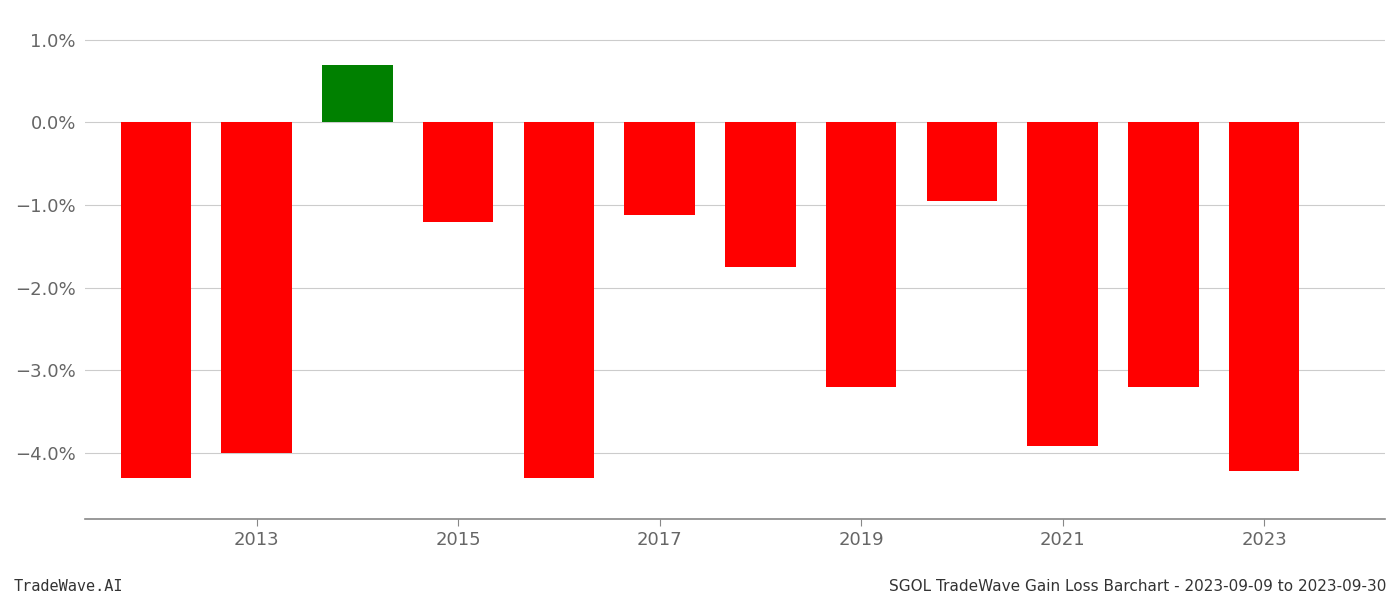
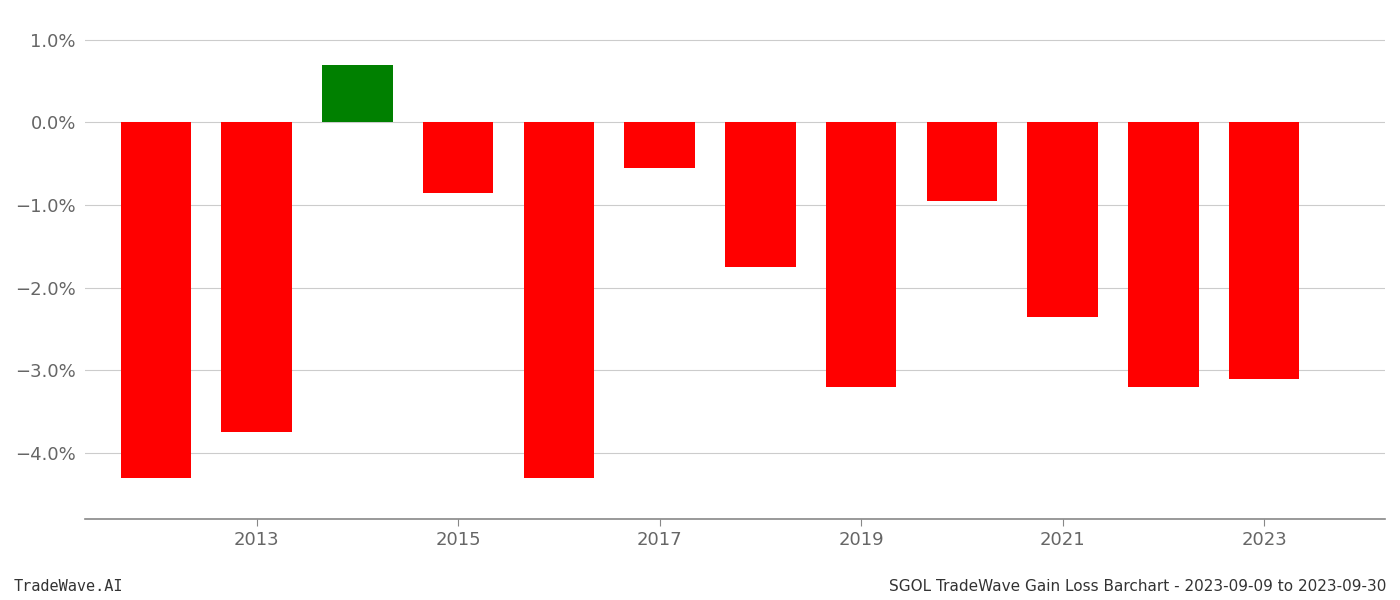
2013: -4.00% -> -3.75%
2015: -1.20% -> -0.85%
2017: -1.12% -> -0.55%
2021: -3.92% -> -2.35%
2023: -4.22% -> -3.10%
